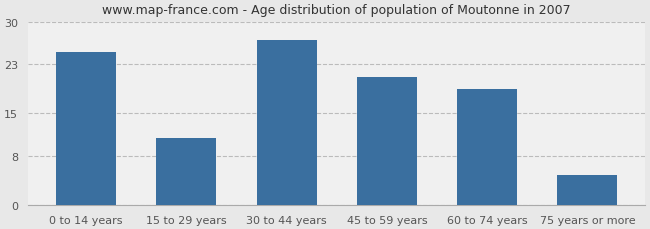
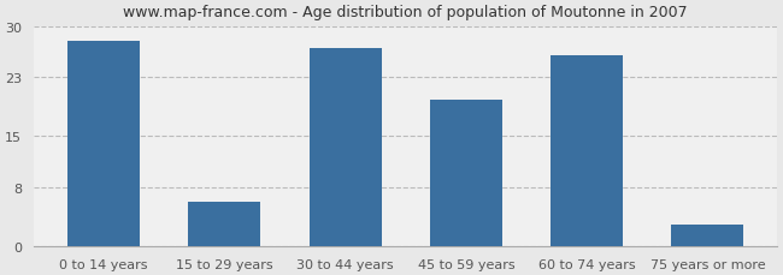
0 to 14 years: 25 -> 28
15 to 29 years: 11 -> 6
45 to 59 years: 21 -> 20
60 to 74 years: 19 -> 26
75 years or more: 5 -> 3
